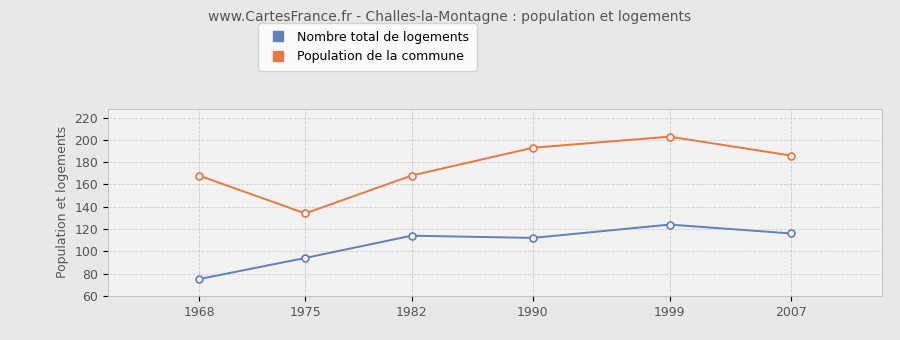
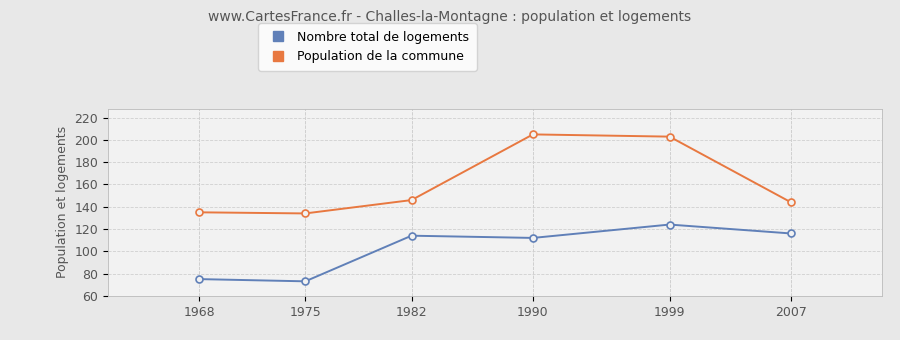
Population de la commune/1968: 168 -> 135
Nombre total de logements/1975: 94 -> 73
Population de la commune/1982: 168 -> 146
Population de la commune/1990: 193 -> 205
Population de la commune/2007: 186 -> 144
